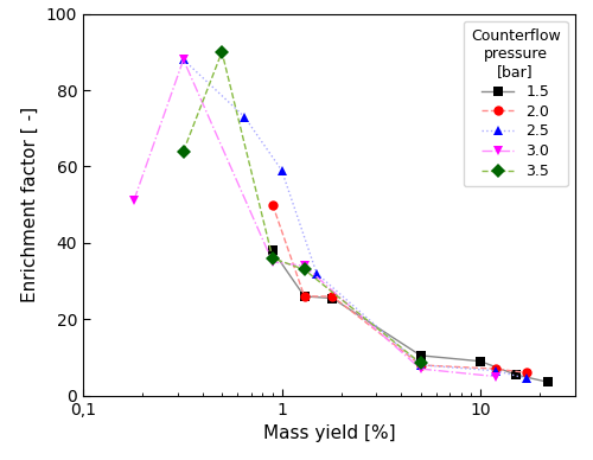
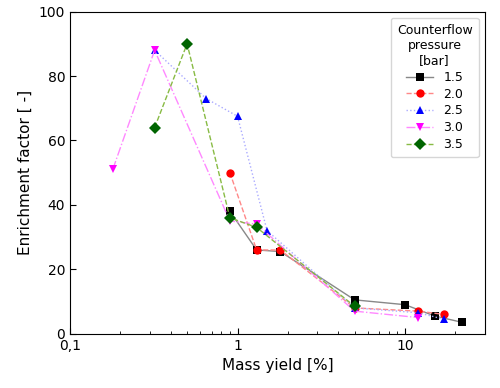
2.5/1: 59.0 -> 67.5
